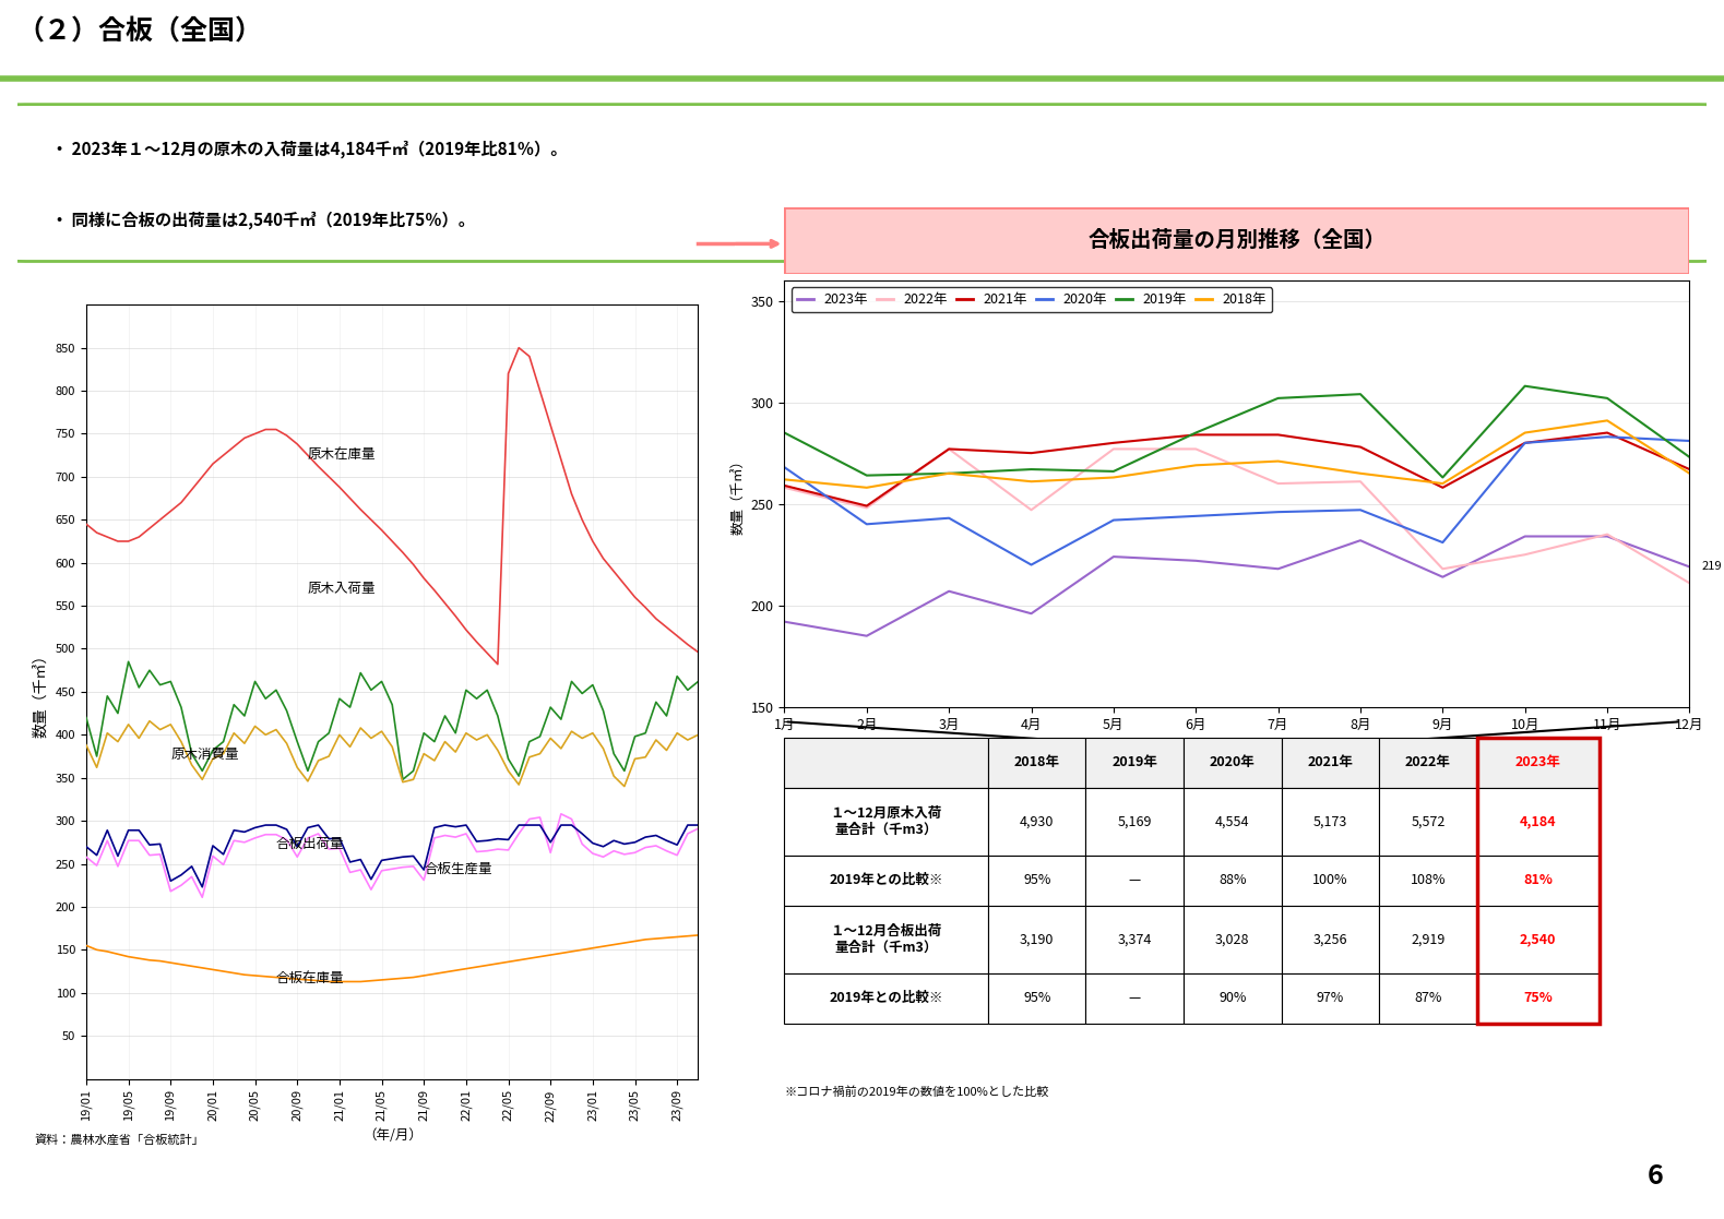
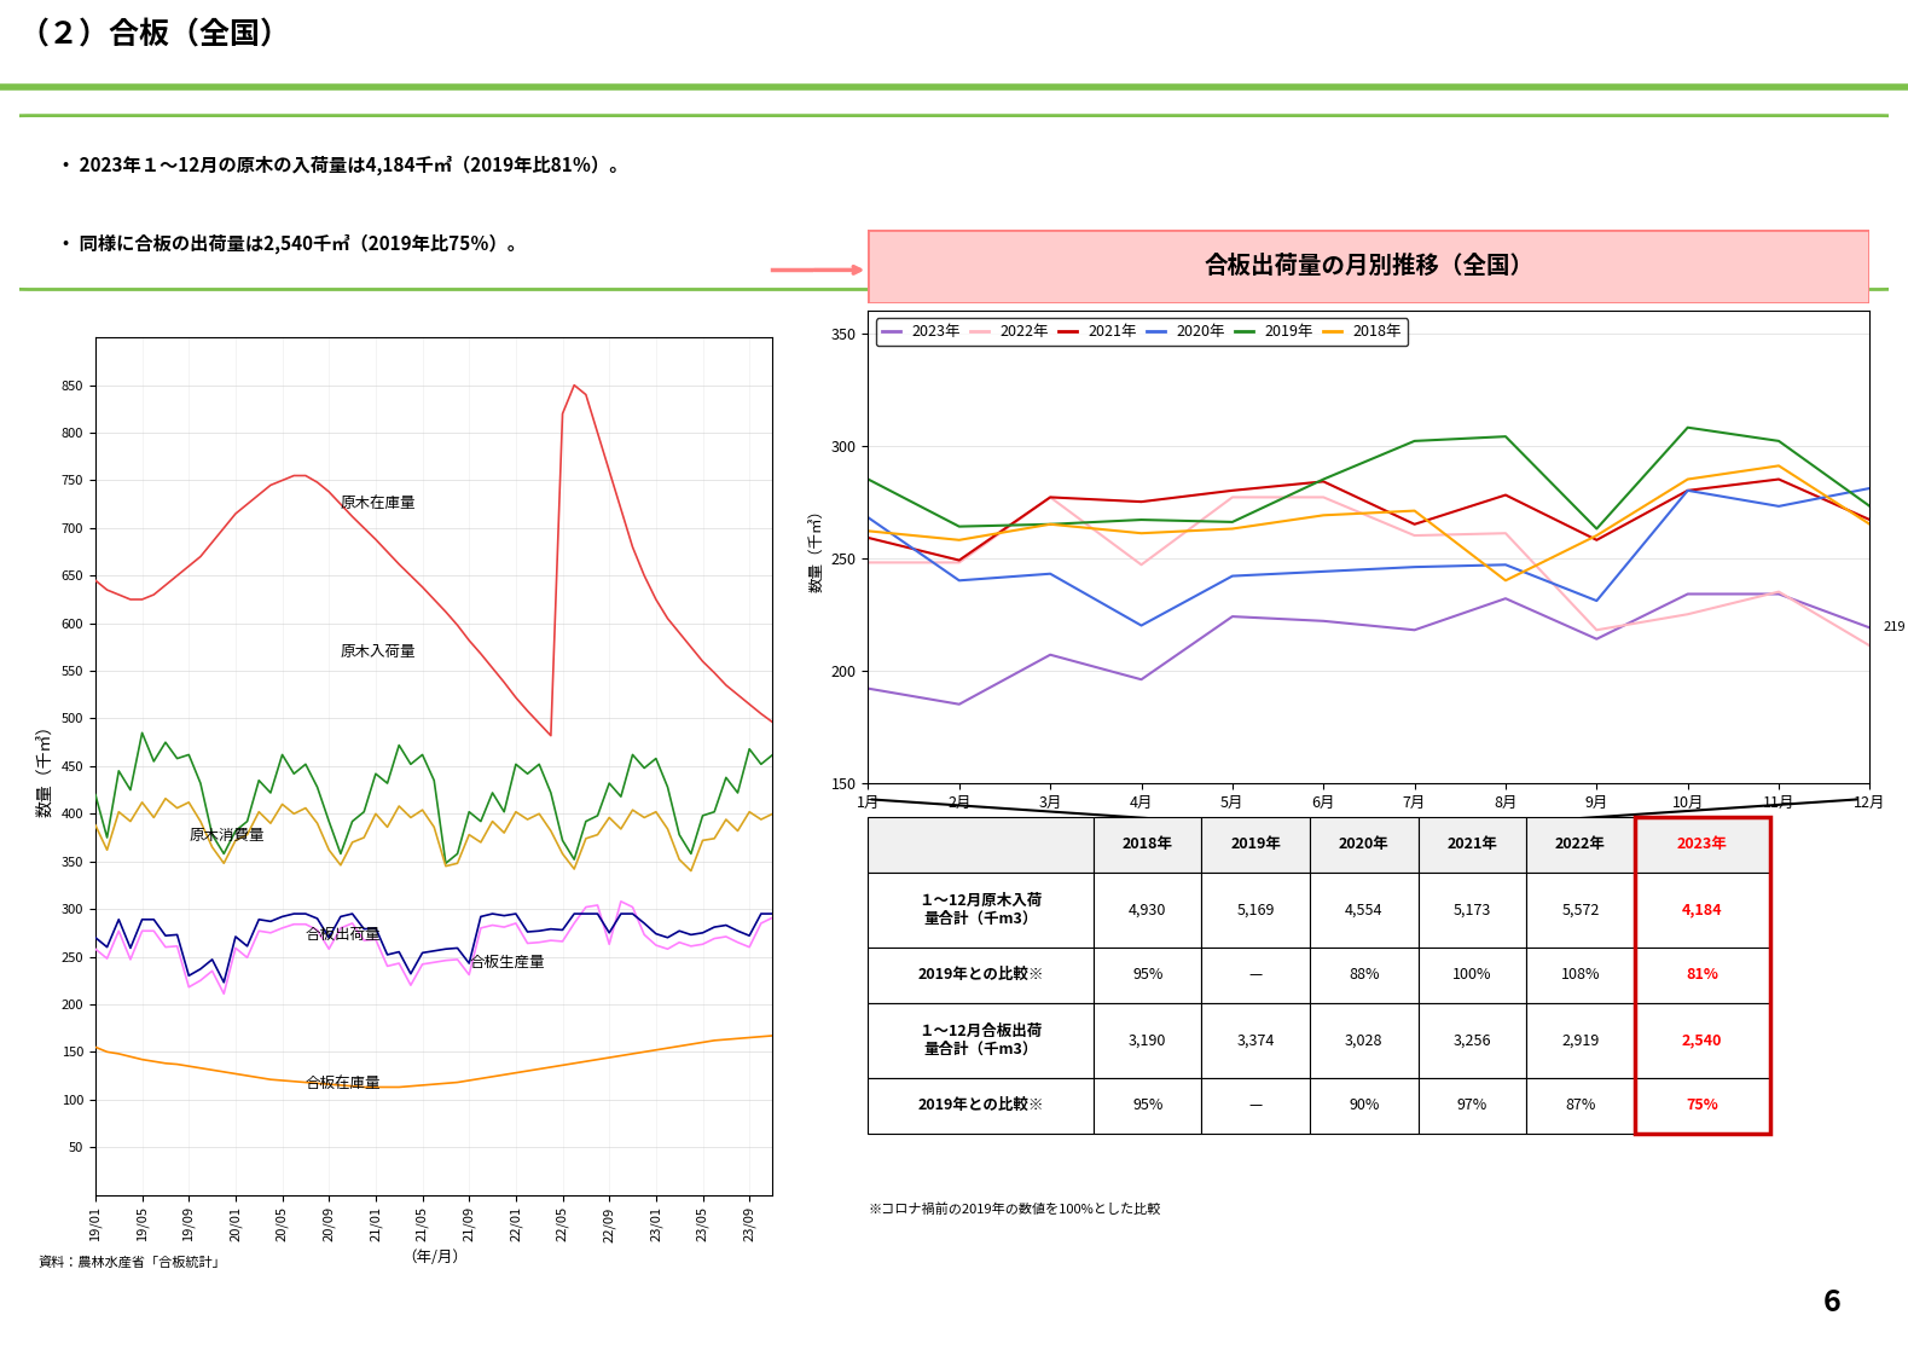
2022年/1月: 258 -> 248
2021年/7月: 284 -> 265
2018年/8月: 265 -> 240
2020年/11月: 283 -> 273
